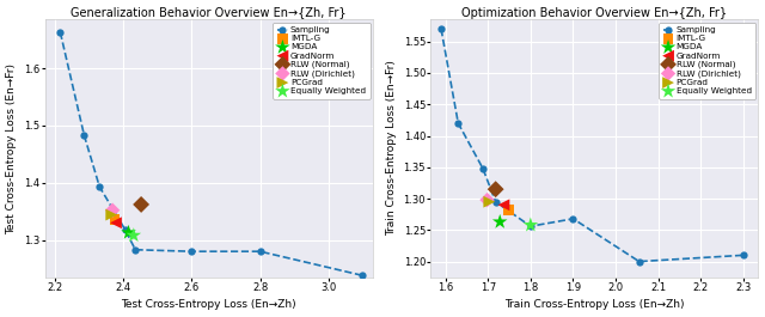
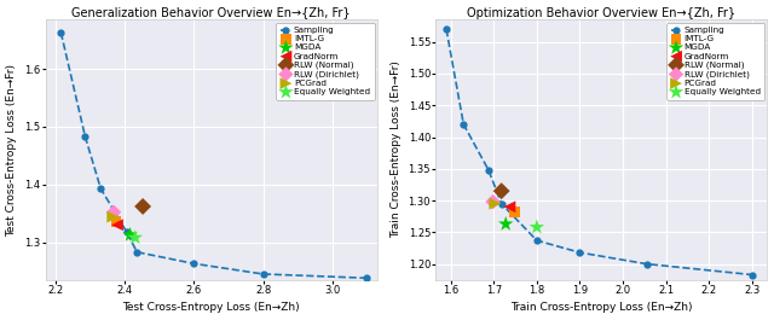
Generalization Behavior Overview En→{Zh, Fr}/Sampling/2.6: 1.280 -> 1.263
Generalization Behavior Overview En→{Zh, Fr}/Sampling/2.8: 1.280 -> 1.245
Optimization Behavior Overview En→{Zh, Fr}/Sampling/1.8: 1.256 -> 1.237
Optimization Behavior Overview En→{Zh, Fr}/Sampling/1.9: 1.268 -> 1.218
Optimization Behavior Overview En→{Zh, Fr}/Sampling/2.3: 1.210 -> 1.183
